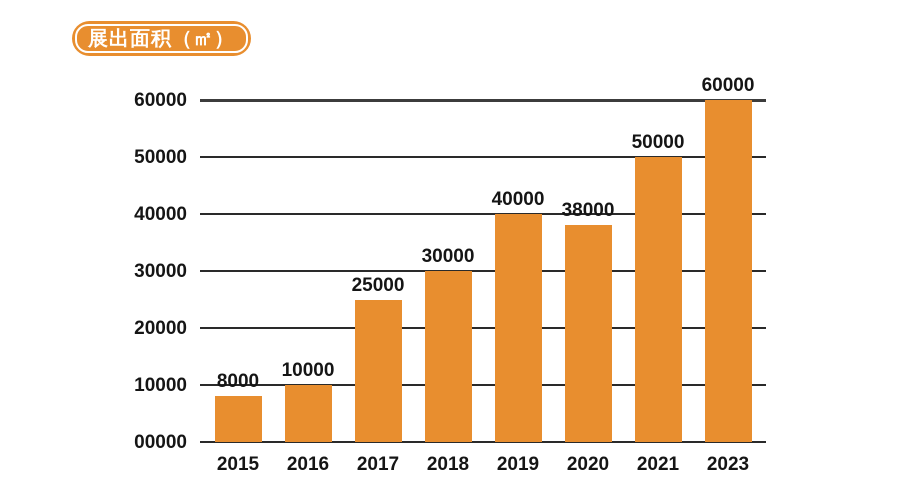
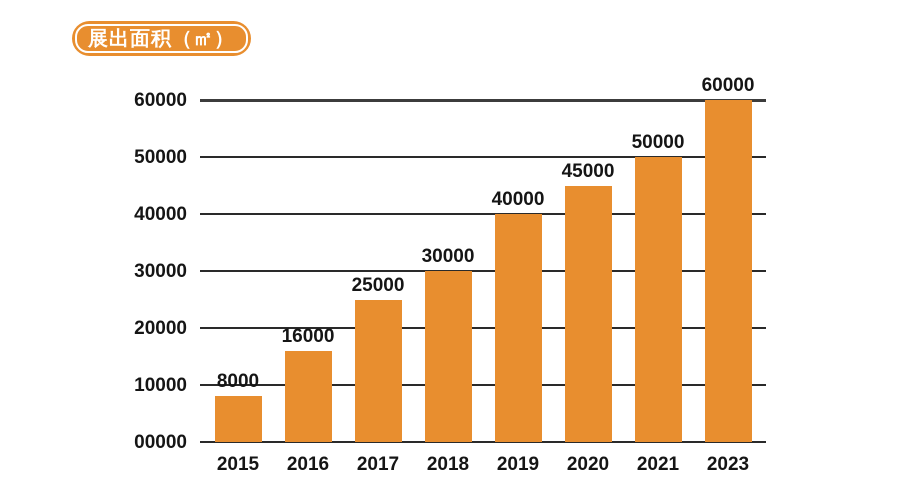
2016: 10000 -> 16000
2020: 38000 -> 45000
